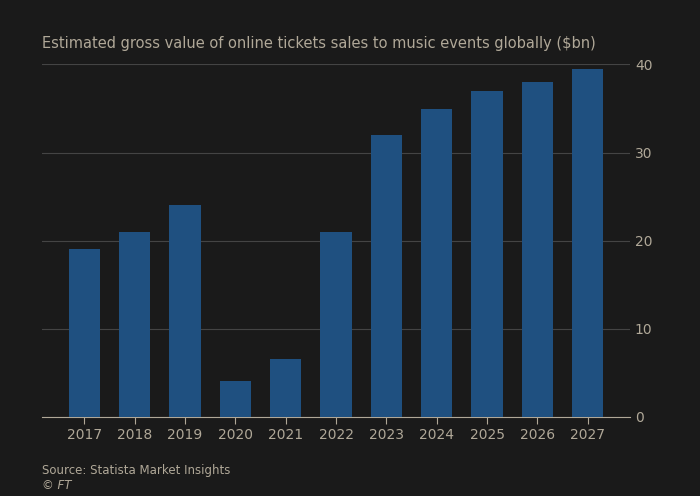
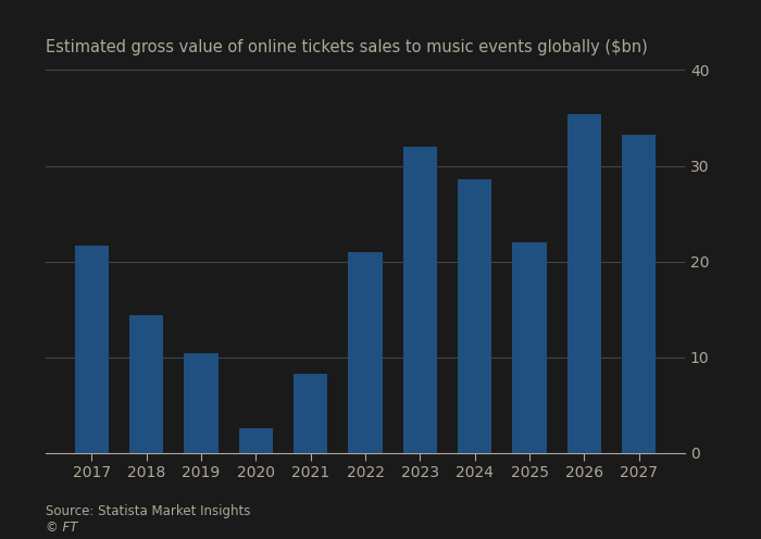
2017: 19.0 -> 21.6
2018: 21.0 -> 14.4
2019: 24.0 -> 10.4
2020: 4.0 -> 2.6
2021: 6.5 -> 8.2
2024: 35.0 -> 28.6
2025: 37.0 -> 22.0
2026: 38.0 -> 35.4
2027: 39.5 -> 33.2
